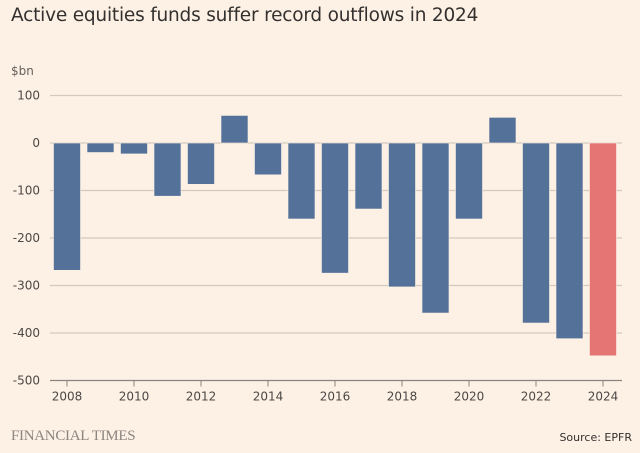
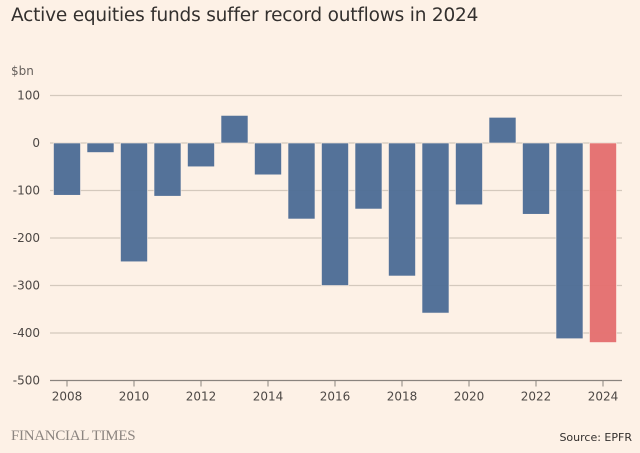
2008: -270 -> -110
2010: -20 -> -250
2012: -90 -> -50
2016: -270 -> -300
2018: -300 -> -280
2020: -160 -> -130
2022: -380 -> -150
2024: -450 -> -420
